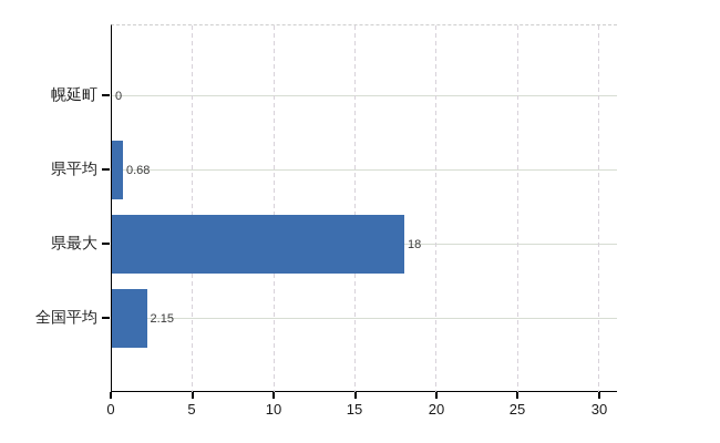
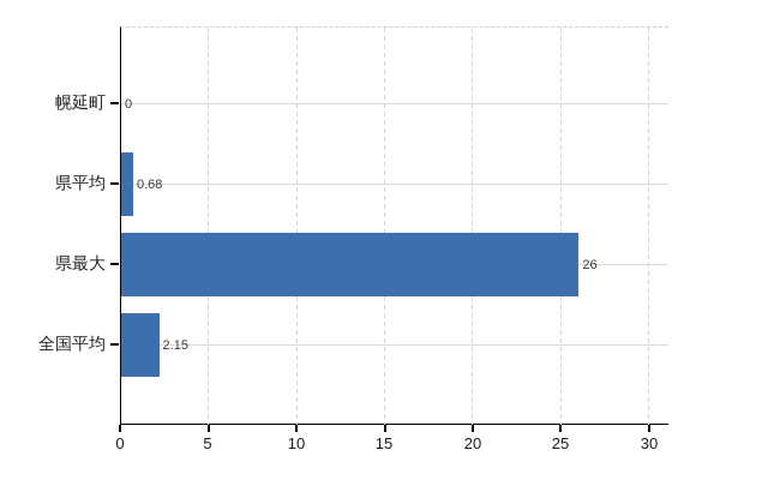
県最大: 18 -> 26
